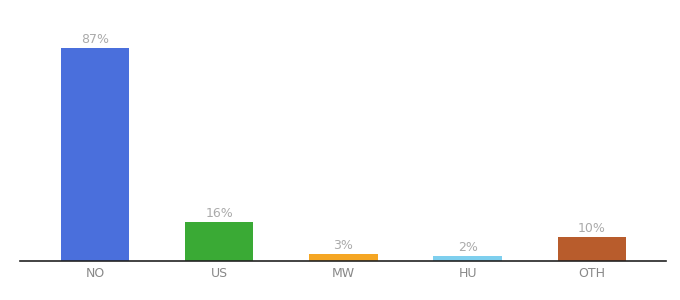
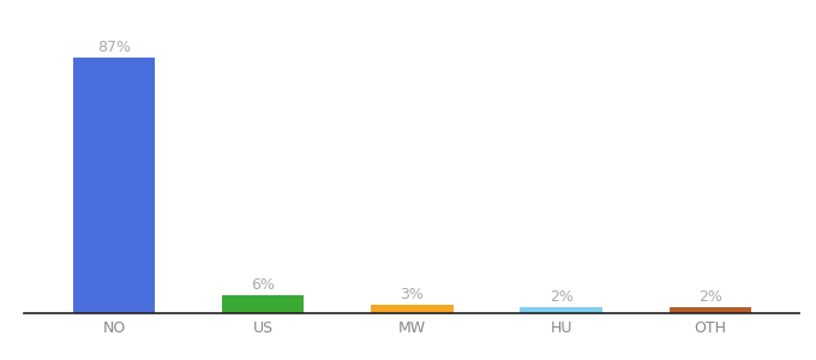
US: 16% -> 6%
OTH: 10% -> 2%
